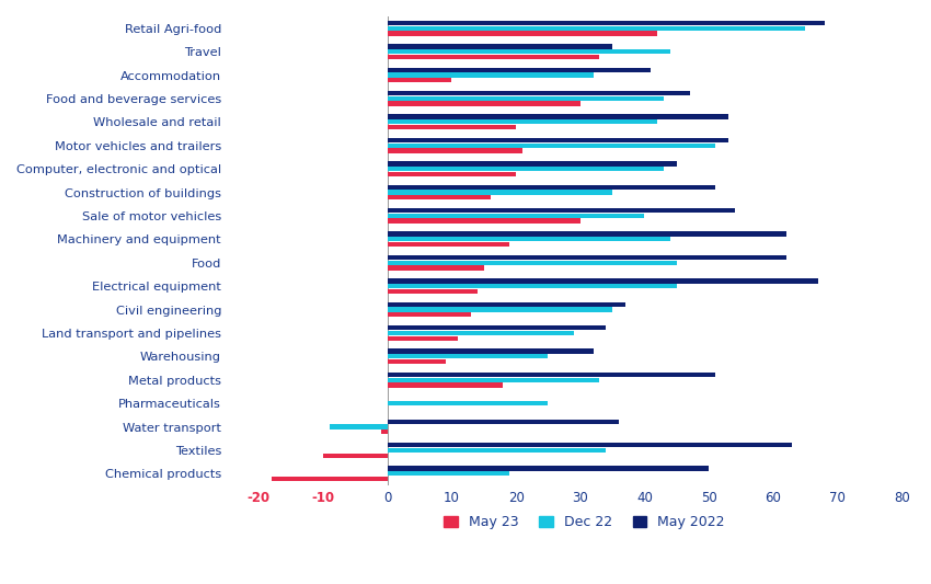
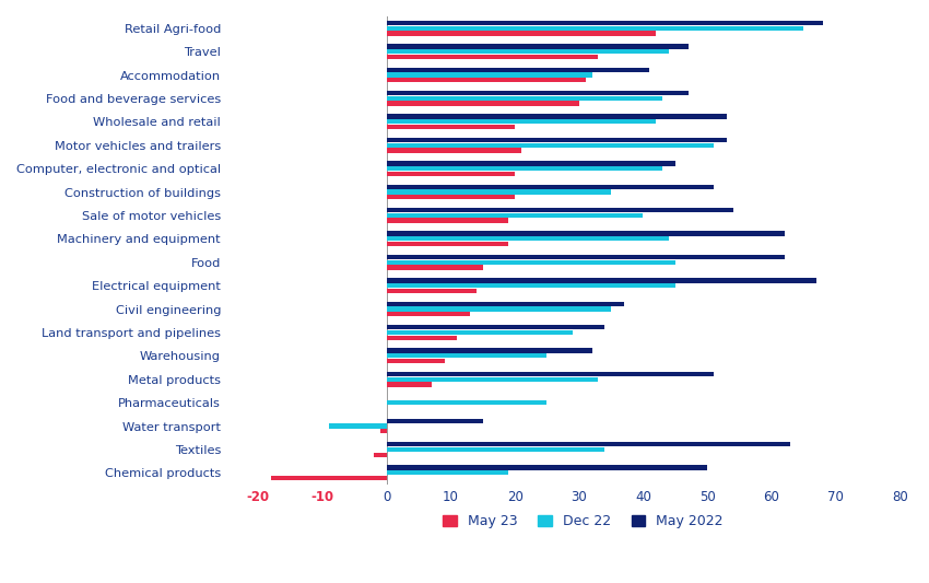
May 2022/Travel: 35 -> 47
May 23/Accommodation: 10 -> 31
May 23/Construction of buildings: 16 -> 20
May 23/Sale of motor vehicles: 30 -> 19
May 23/Metal products: 18 -> 7
May 2022/Water transport: 36 -> 15
May 23/Textiles: -10 -> -2
